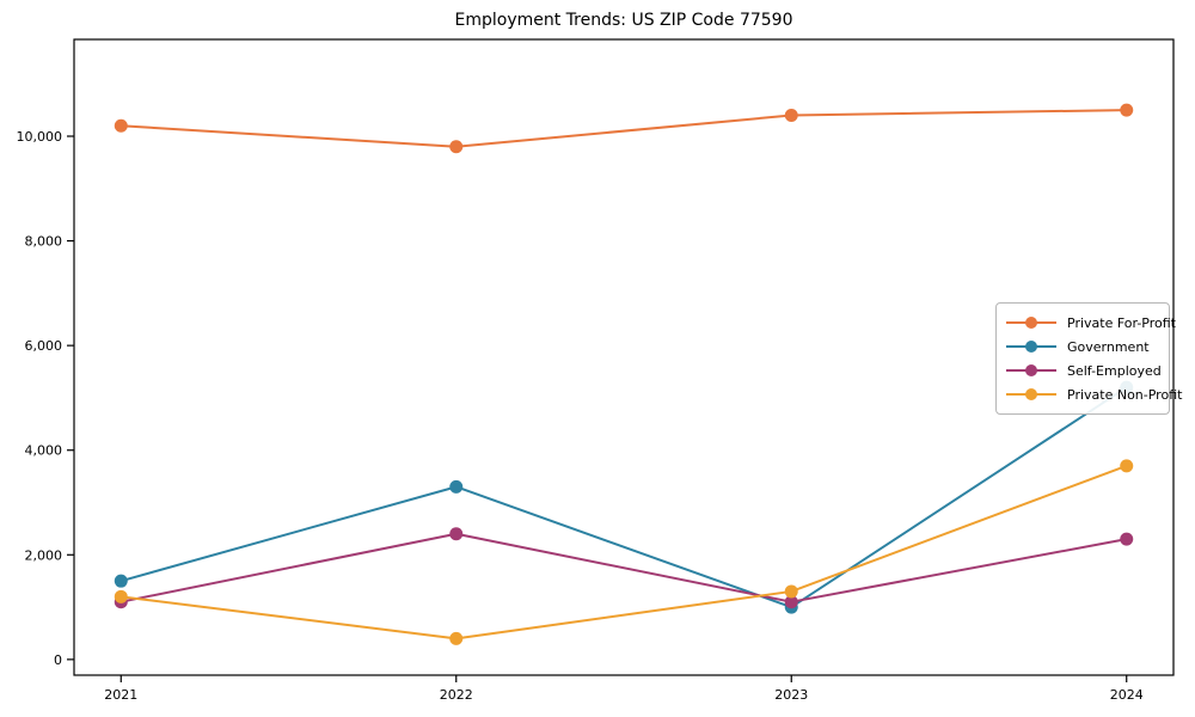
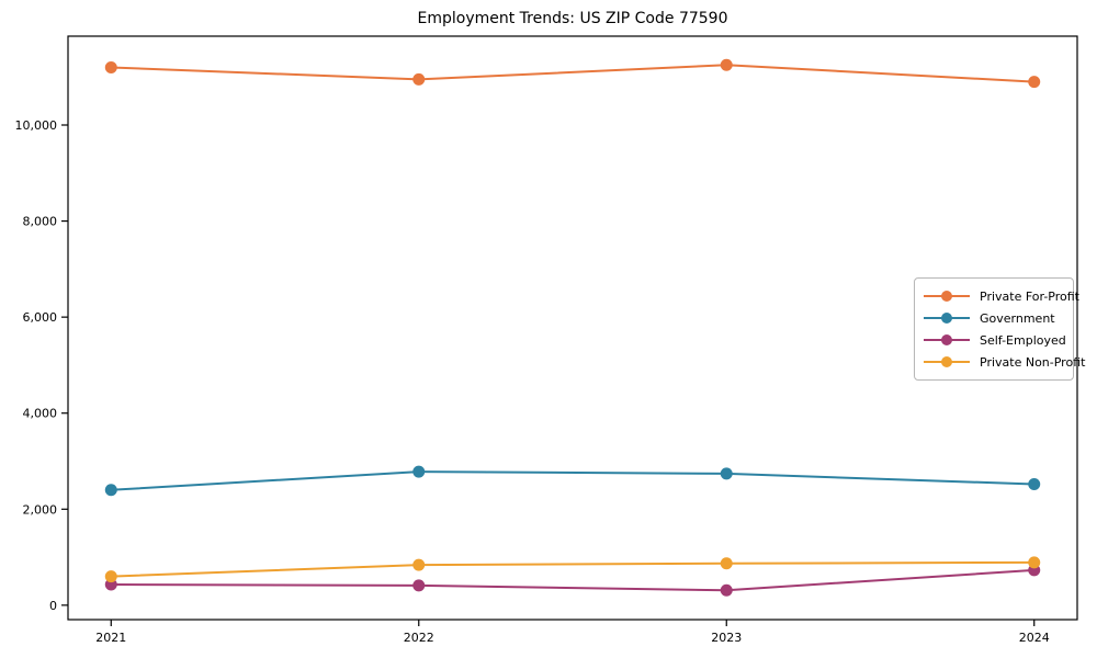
Private For-Profit/2021: 10200 -> 11200
Government/2021: 1500 -> 2400
Self-Employed/2021: 1100 -> 400
Private Non-Profit/2021: 1200 -> 600
Private For-Profit/2022: 9800 -> 11000
Government/2022: 3300 -> 2800
Self-Employed/2022: 2400 -> 400
Private Non-Profit/2022: 400 -> 800
Private For-Profit/2023: 10400 -> 11200
Government/2023: 1000 -> 2700
Self-Employed/2023: 1100 -> 300
Private Non-Profit/2023: 1300 -> 900
Private For-Profit/2024: 10500 -> 10900
Government/2024: 5200 -> 2500
Self-Employed/2024: 2300 -> 700
Private Non-Profit/2024: 3700 -> 900
